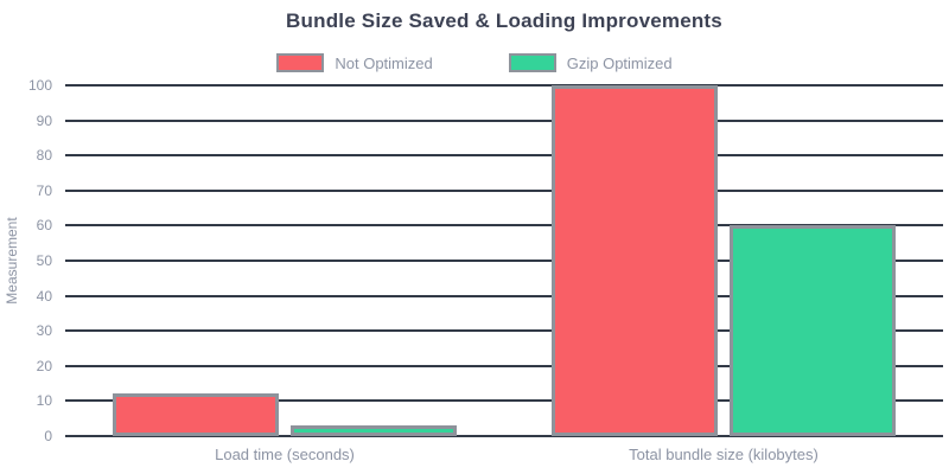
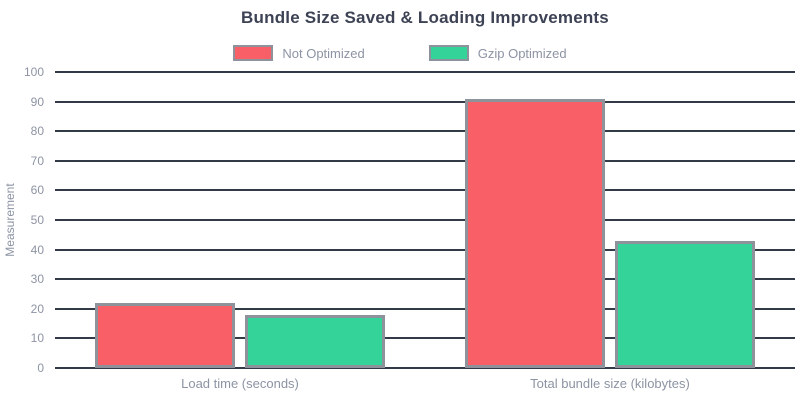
Not Optimized/Load time (seconds): 12 -> 22
Gzip Optimized/Load time (seconds): 3 -> 18
Not Optimized/Total bundle size (kilobytes): 100 -> 91
Gzip Optimized/Total bundle size (kilobytes): 60 -> 43
